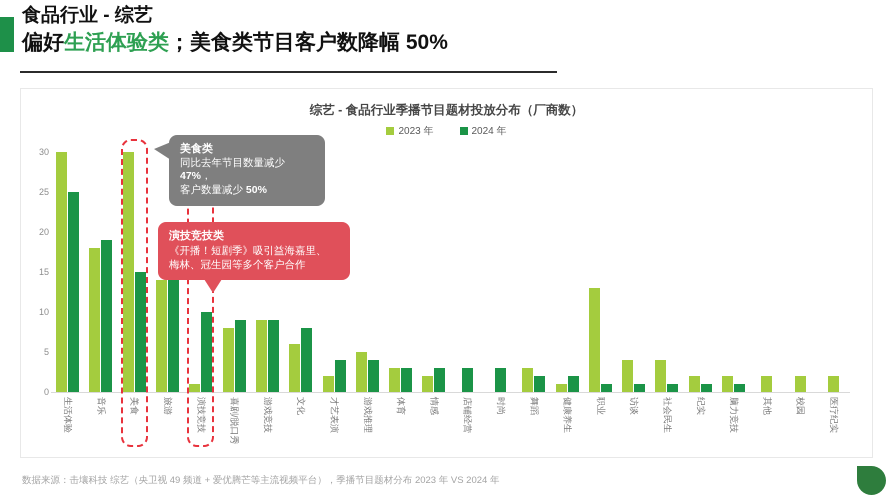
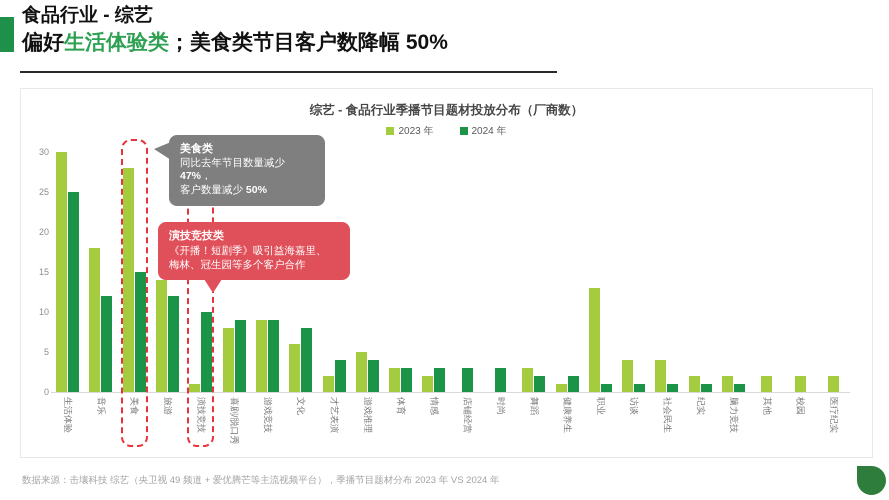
2024 年/音乐: 19 -> 12
2023 年/美食: 30 -> 28
2024 年/旅游: 14 -> 12
